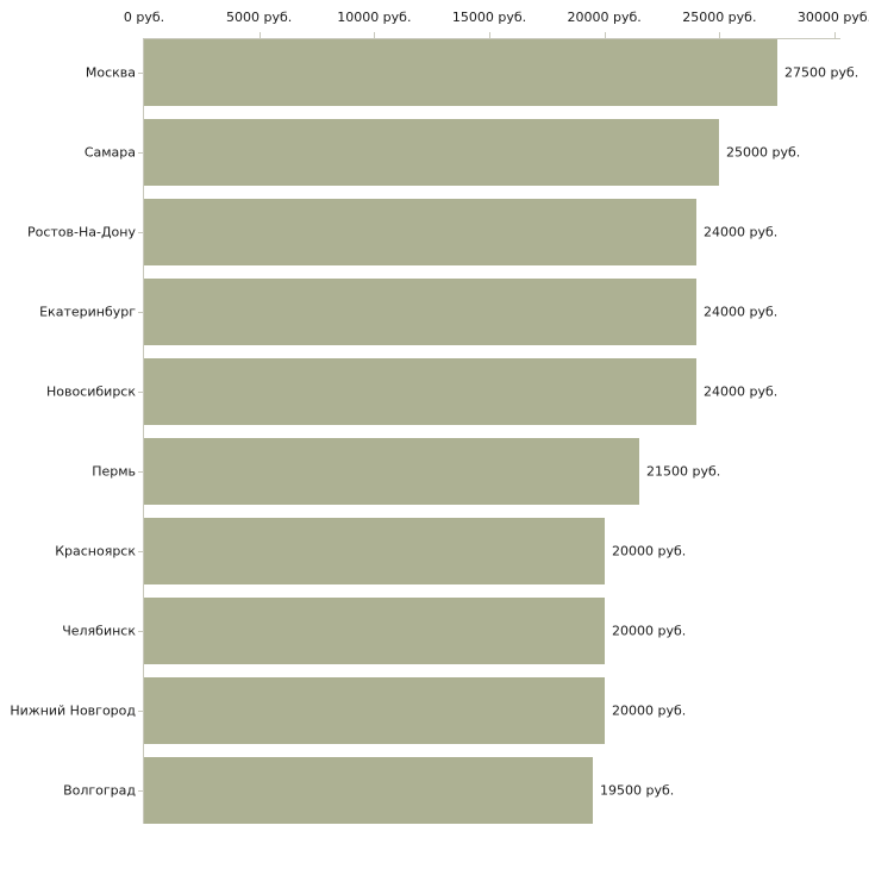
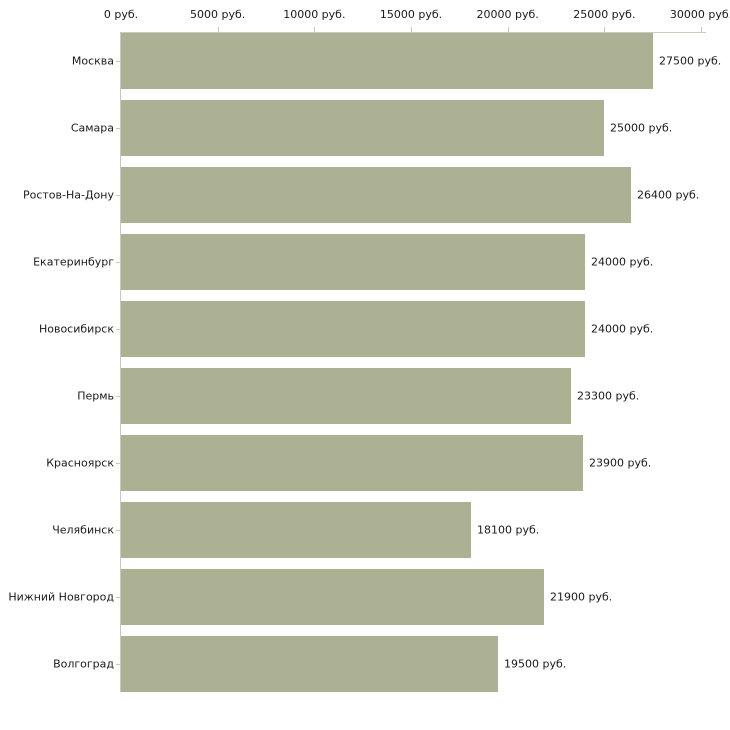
Ростов-На-Дону: 24000 -> 26400
Пермь: 21500 -> 23300
Красноярск: 20000 -> 23900
Челябинск: 20000 -> 18100
Нижний Новгород: 20000 -> 21900
